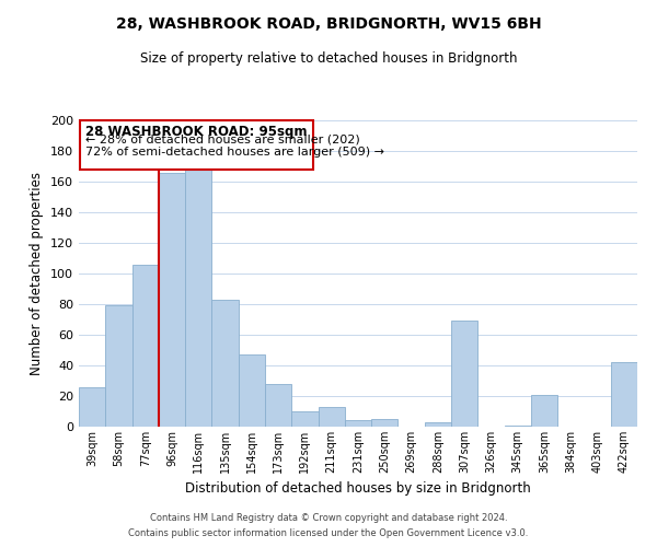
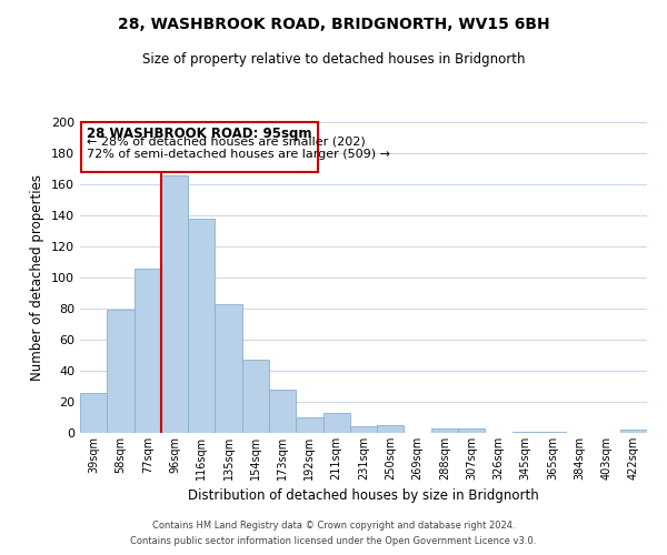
116sqm: 170 -> 138
307sqm: 69 -> 3
365sqm: 21 -> 1
422sqm: 42 -> 2
